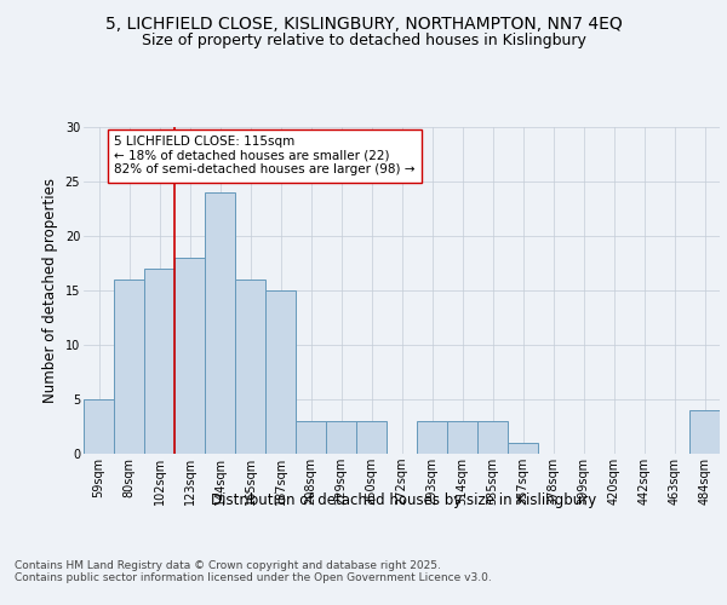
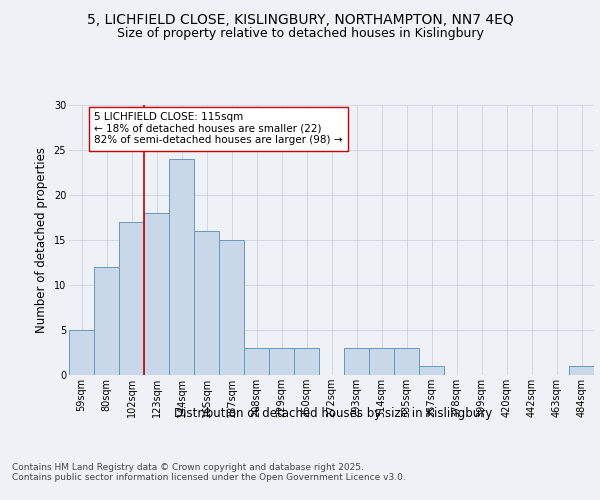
80sqm: 16 -> 12
484sqm: 4 -> 1
